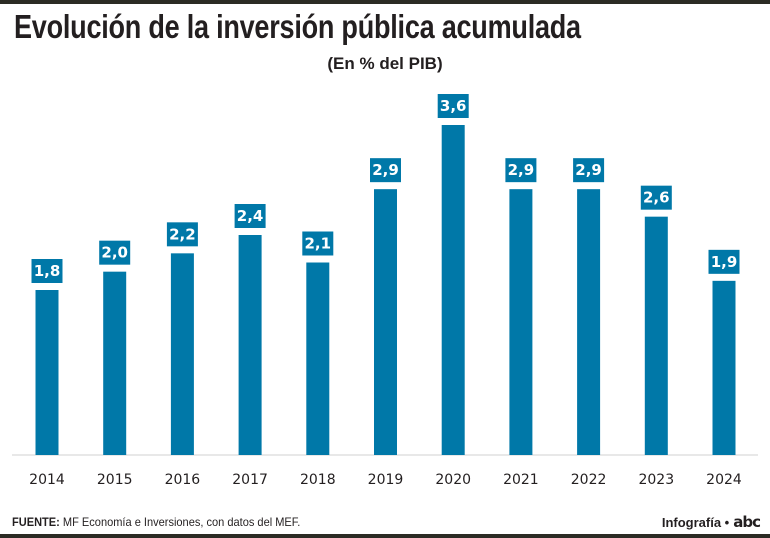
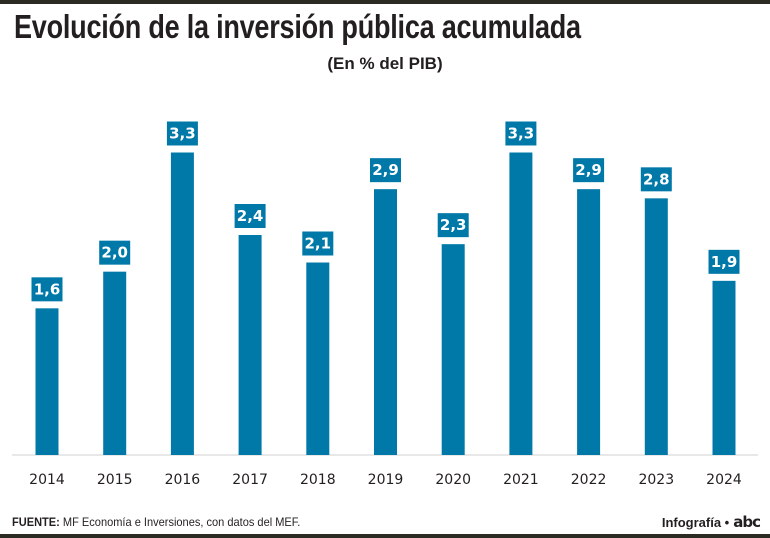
2014: 1,8 -> 1,6
2016: 2,2 -> 3,3
2020: 3,6 -> 2,3
2021: 2,9 -> 3,3
2023: 2,6 -> 2,8
